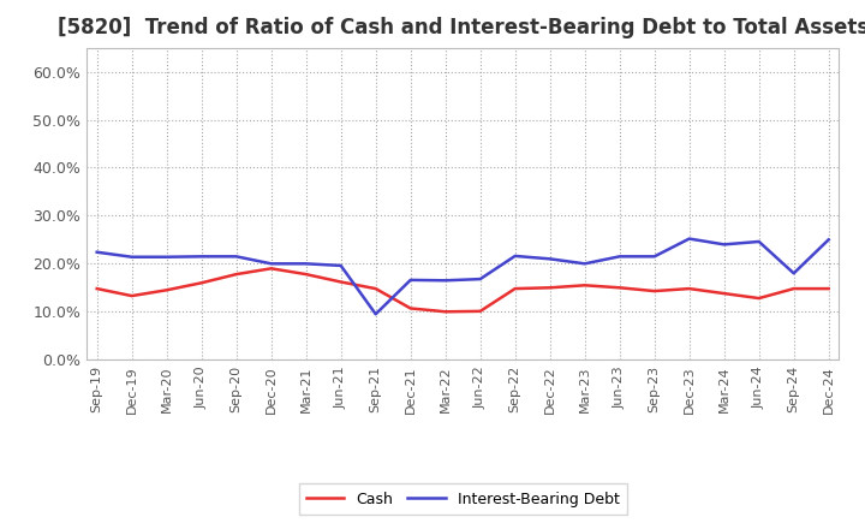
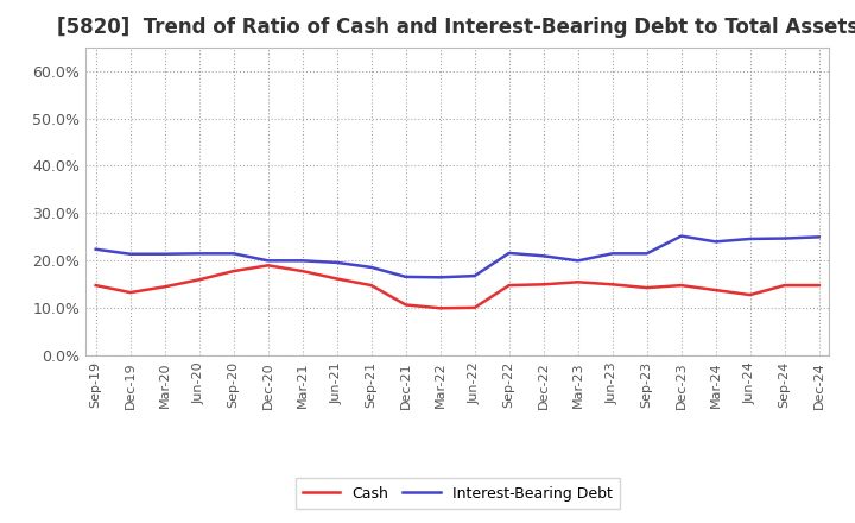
Interest-Bearing Debt/Sep-21: 9.5% -> 18.6%
Interest-Bearing Debt/Sep-24: 18.0% -> 24.7%
